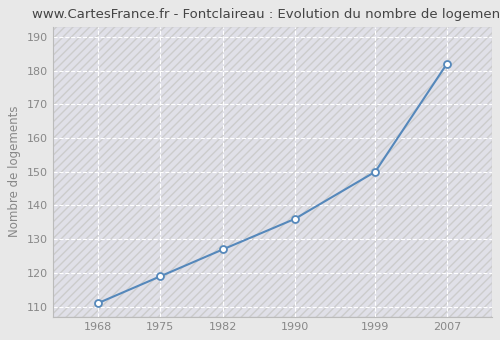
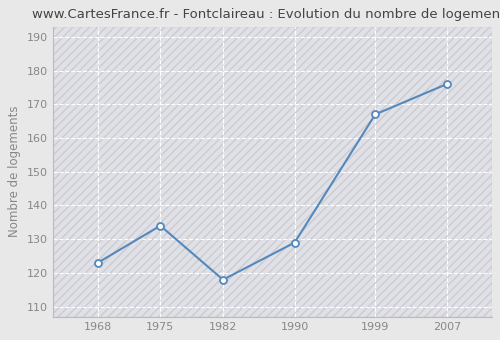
1968: 111 -> 123
1975: 119 -> 134
1982: 127 -> 118
1990: 136 -> 129
1999: 150 -> 167
2007: 182 -> 176
